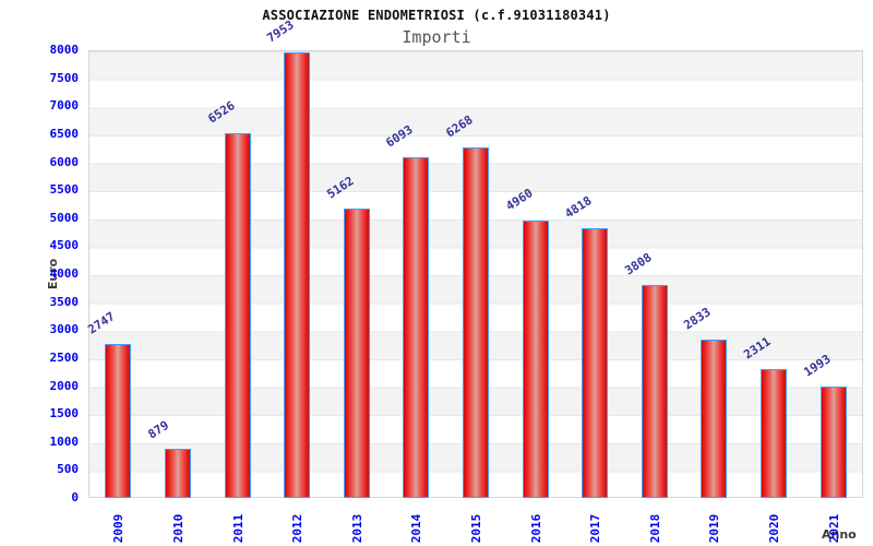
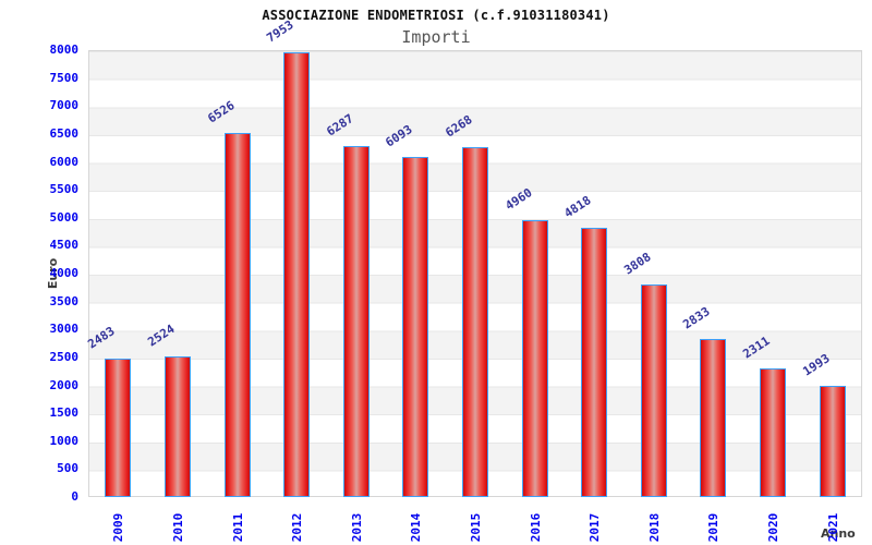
2009: 2747 -> 2483
2010: 879 -> 2524
2013: 5162 -> 6287
